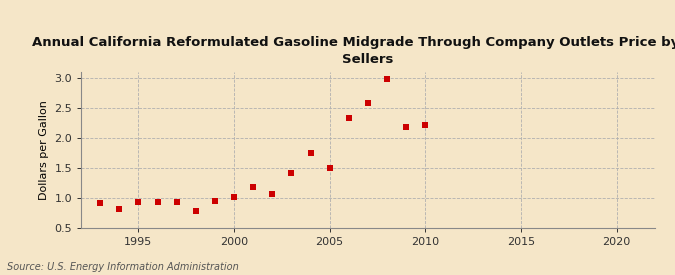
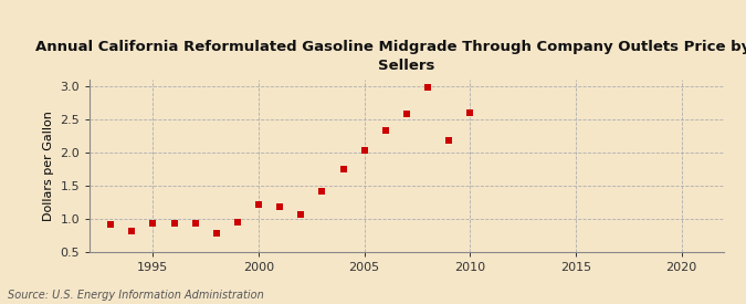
2000: 1.02 -> 1.22
2005: 1.50 -> 2.03
2010: 2.22 -> 2.60
